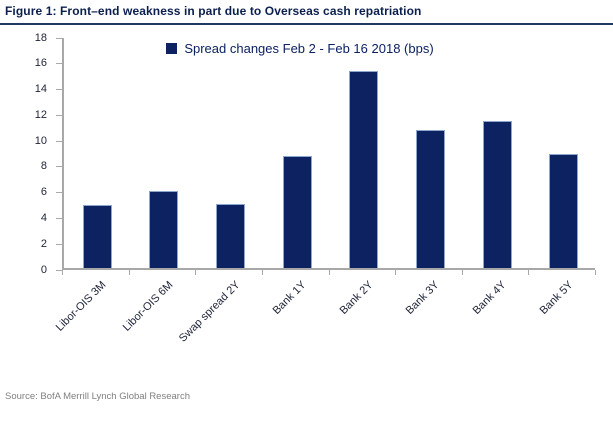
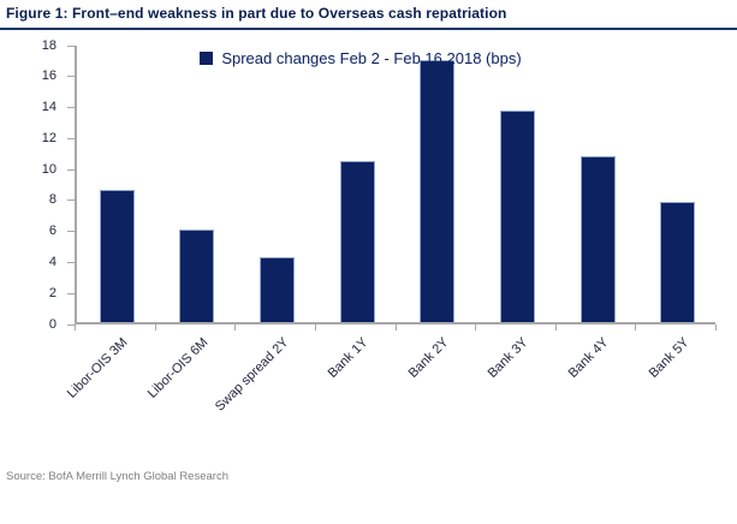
Libor-OIS 3M: 4.9 -> 8.6
Swap spread 2Y: 5.0 -> 4.2
Bank 1Y: 8.8 -> 10.5
Bank 2Y: 15.4 -> 17.1
Bank 3Y: 10.8 -> 13.8
Bank 4Y: 11.5 -> 10.8
Bank 5Y: 8.9 -> 7.8
